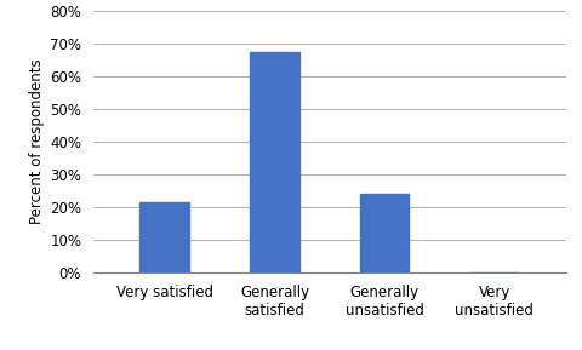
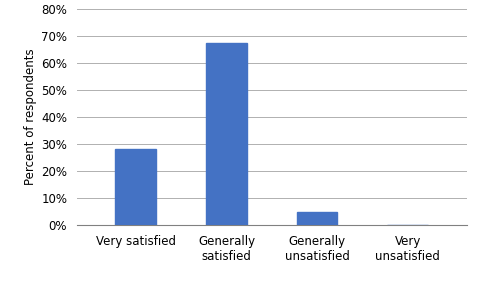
Very satisfied: 21.5% -> 28.2%
Generally unsatisfied: 24.0% -> 5.1%
